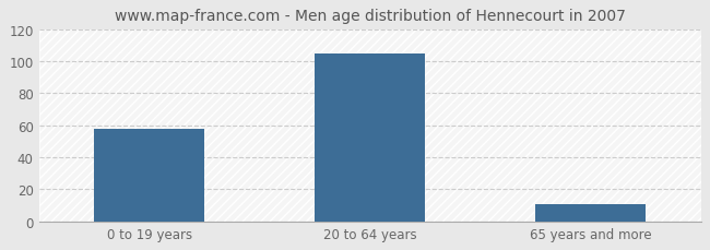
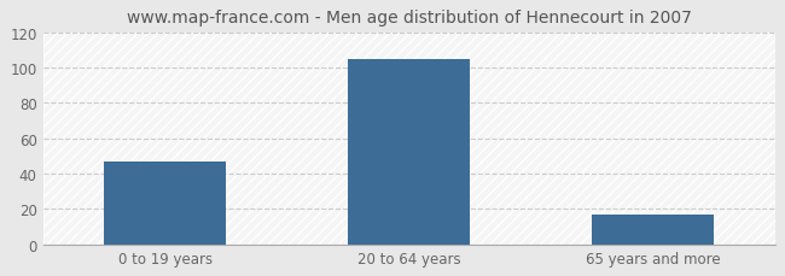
0 to 19 years: 58 -> 47
65 years and more: 11 -> 17
